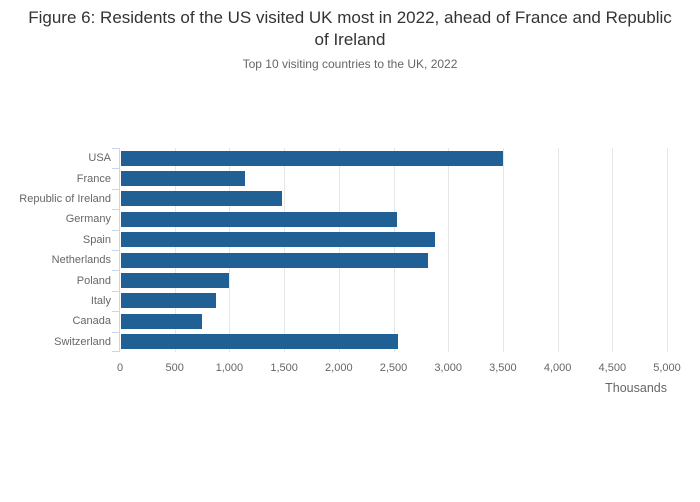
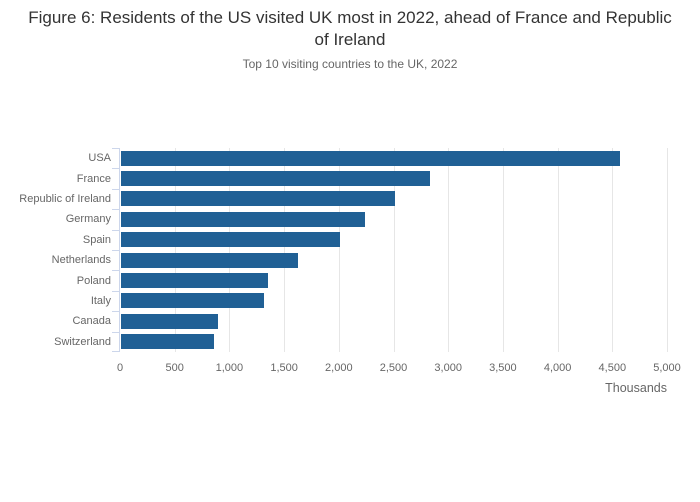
USA: 3490 -> 4560
France: 1130 -> 2820
Republic of Ireland: 1470 -> 2500
Germany: 2520 -> 2230
Spain: 2870 -> 2000
Netherlands: 2810 -> 1620
Poland: 990 -> 1340
Italy: 870 -> 1310
Canada: 740 -> 890
Switzerland: 2530 -> 850
